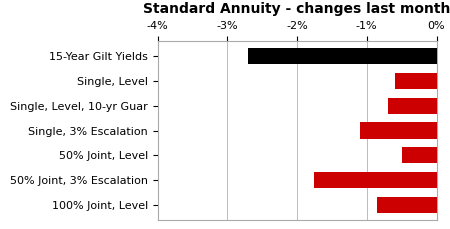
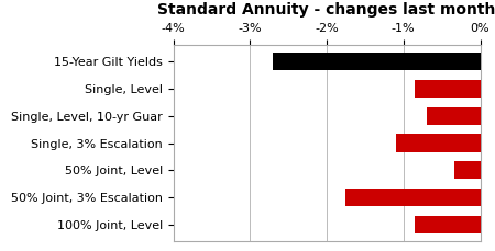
Single, Level: -0.60% -> -0.86%
50% Joint, Level: -0.50% -> -0.34%
